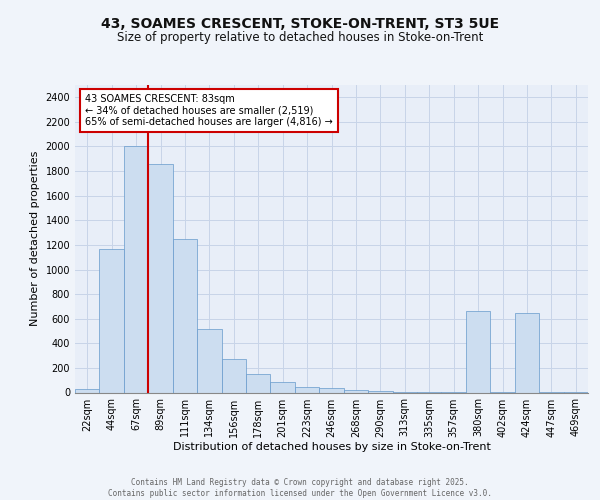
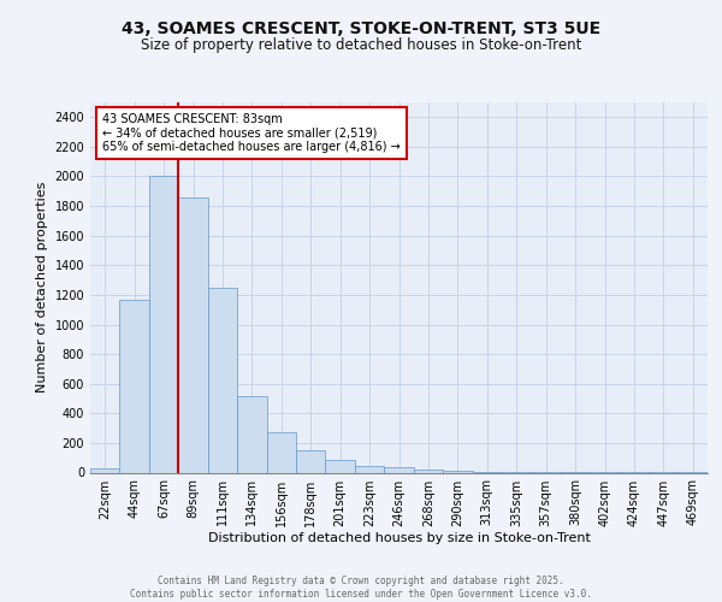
380sqm: 660 -> 0
424sqm: 650 -> 0
